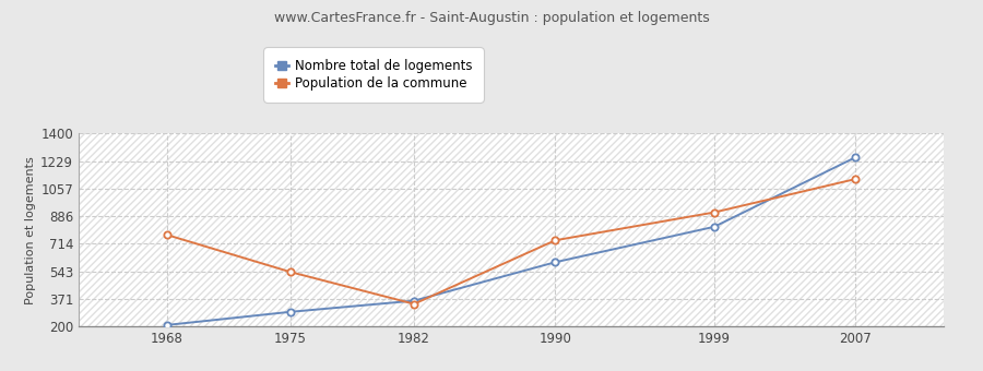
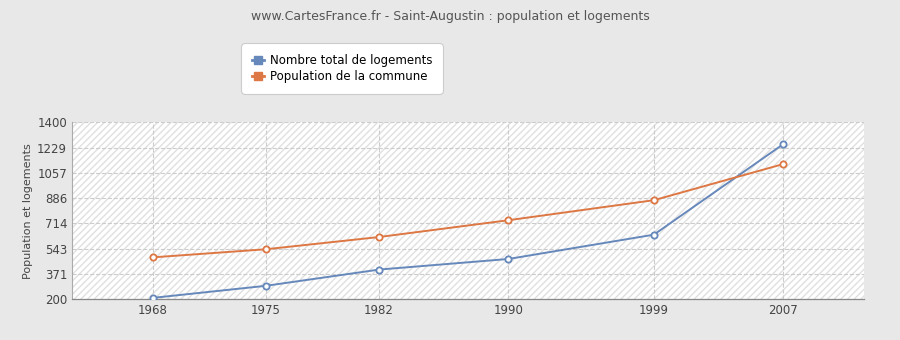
Population de la commune/1968: 770 -> 480
Nombre total de logements/1982: 360 -> 400
Population de la commune/1982: 340 -> 620
Nombre total de logements/1990: 600 -> 470
Nombre total de logements/1999: 820 -> 640
Population de la commune/1999: 910 -> 870
